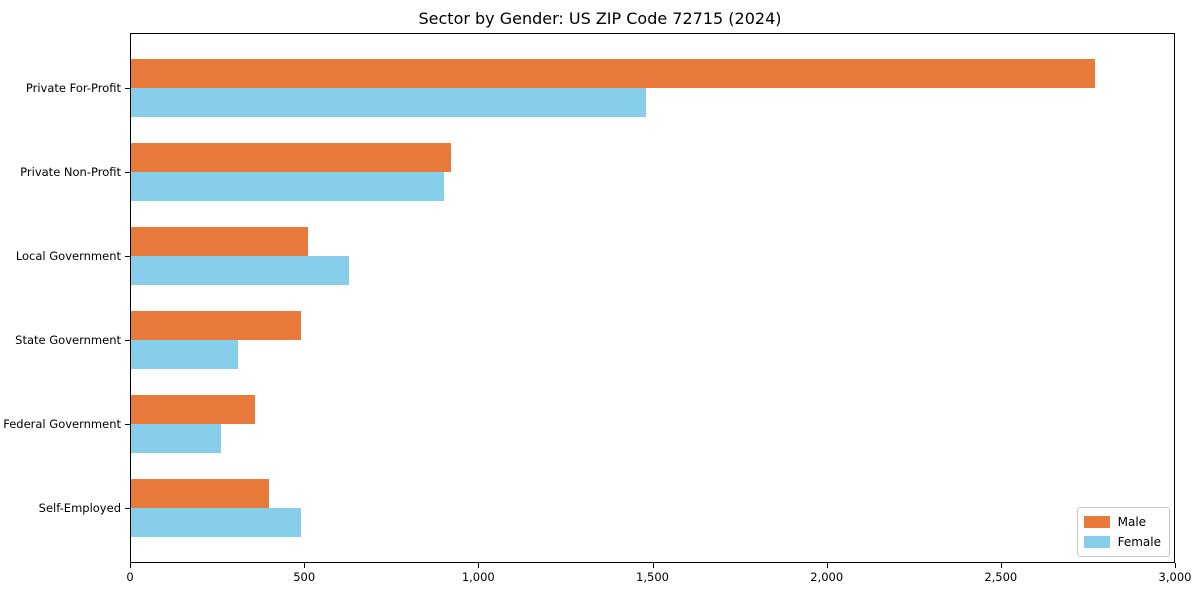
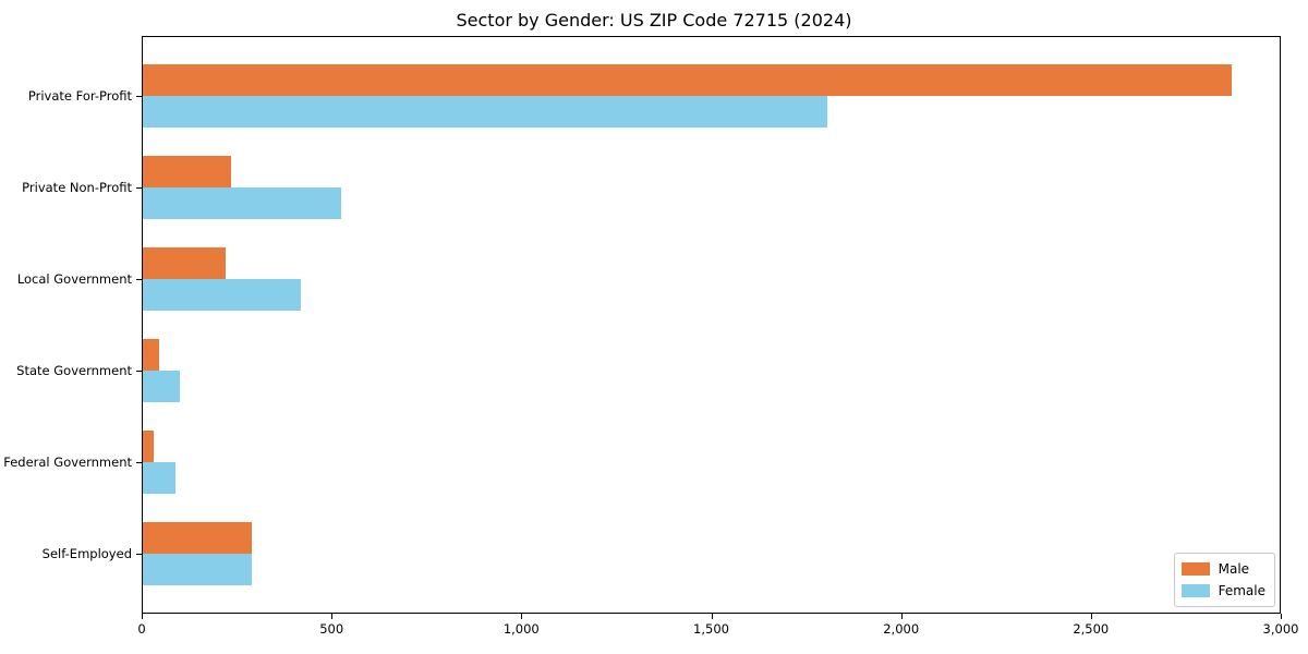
Male/Private For-Profit: 2770 -> 2870
Female/Private For-Profit: 1480 -> 1800
Male/Private Non-Profit: 920 -> 240
Female/Private Non-Profit: 900 -> 520
Male/Local Government: 510 -> 220
Female/Local Government: 630 -> 420
Male/State Government: 490 -> 40
Female/State Government: 310 -> 100
Male/Federal Government: 360 -> 30
Female/Federal Government: 260 -> 90
Male/Self-Employed: 400 -> 290
Female/Self-Employed: 490 -> 290
